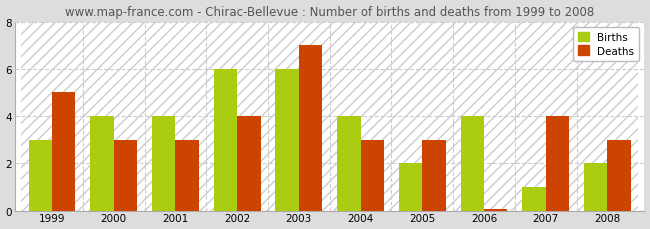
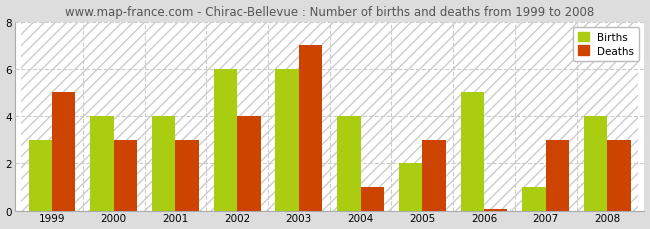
Deaths/2004: 3.00 -> 1.00
Births/2006: 4 -> 5
Deaths/2007: 4.00 -> 3.00
Births/2008: 2 -> 4
